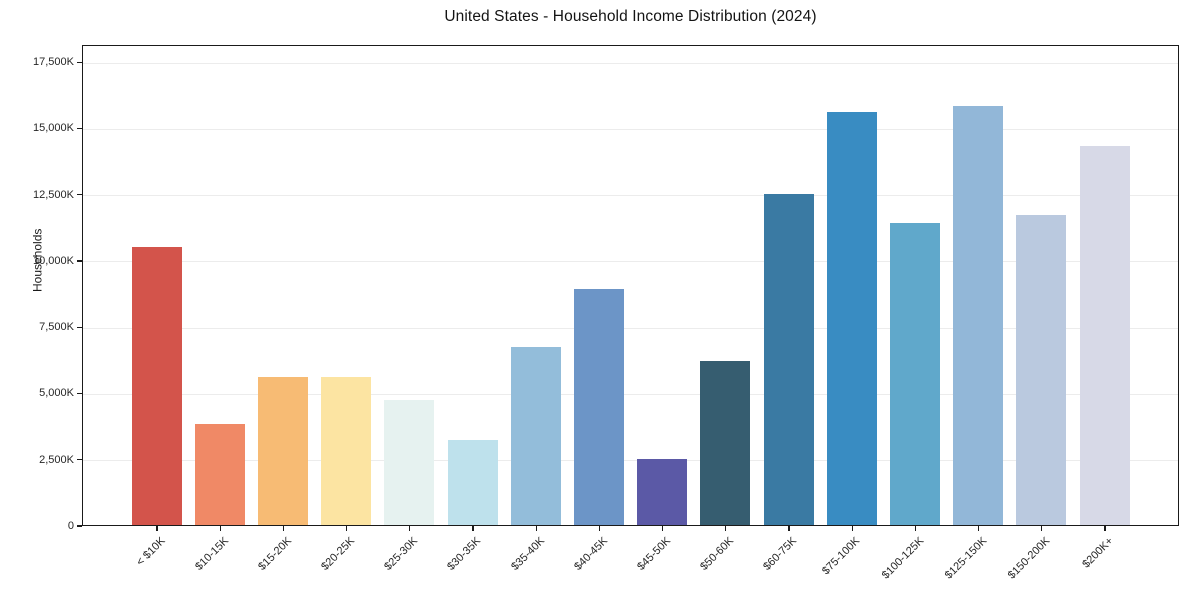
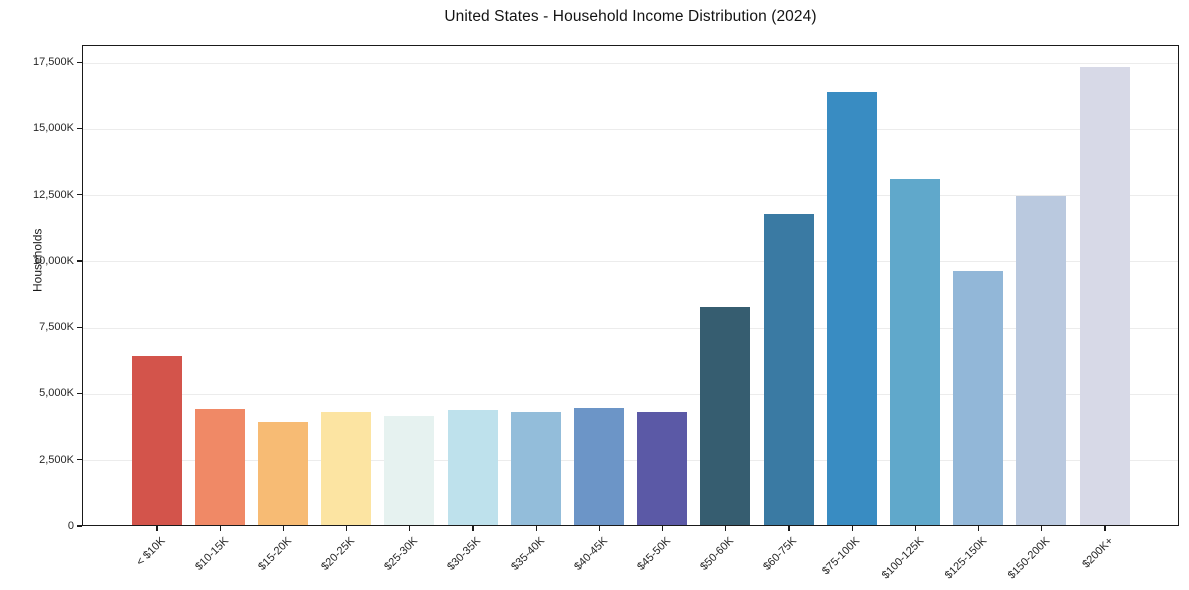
< $10K: 10500K -> 6400K
$10-15K: 3800K -> 4400K
$15-20K: 5600K -> 3900K
$20-25K: 5600K -> 4300K
$25-30K: 4700K -> 4100K
$30-35K: 3200K -> 4300K
$35-40K: 6700K -> 4300K
$40-45K: 8900K -> 4400K
$45-50K: 2500K -> 4300K
$50-60K: 6200K -> 8200K
$60-75K: 12500K -> 11700K
$75-100K: 15600K -> 16300K
$100-125K: 11400K -> 13100K
$125-150K: 15800K -> 9600K
$150-200K: 11700K -> 12400K
$200K+: 14300K -> 17300K
